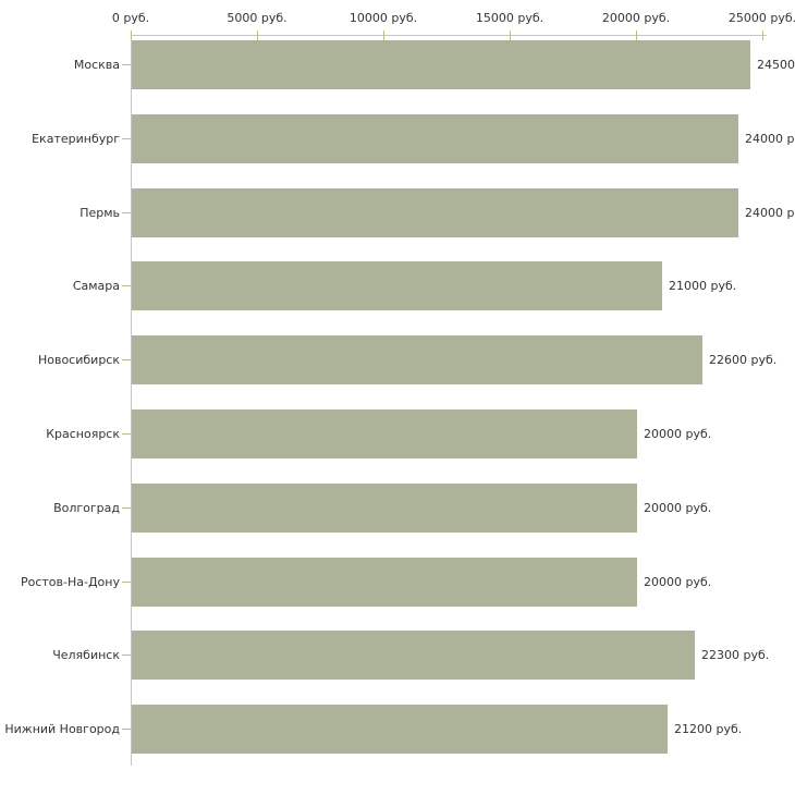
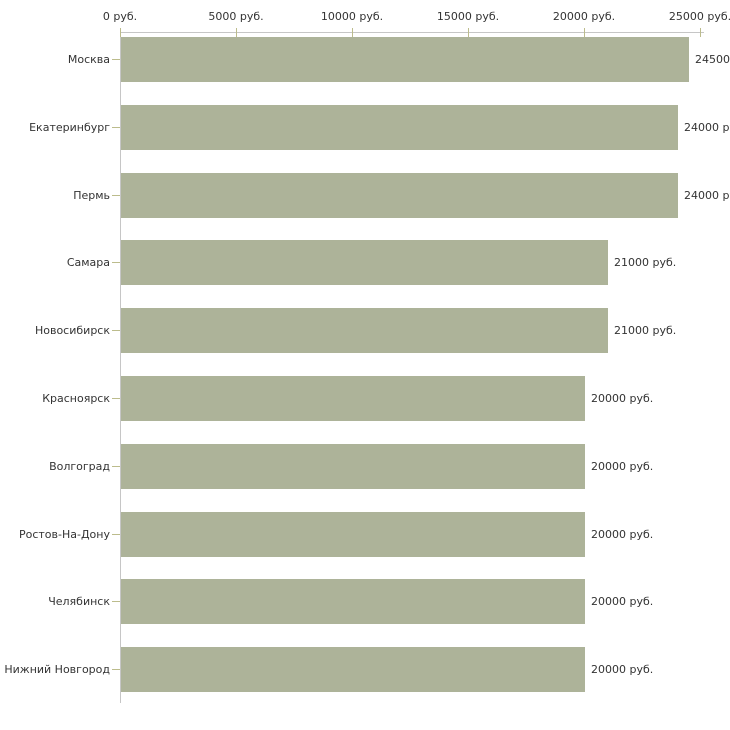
Новосибирск: 22600 -> 21000
Челябинск: 22300 -> 20000
Нижний Новгород: 21200 -> 20000
